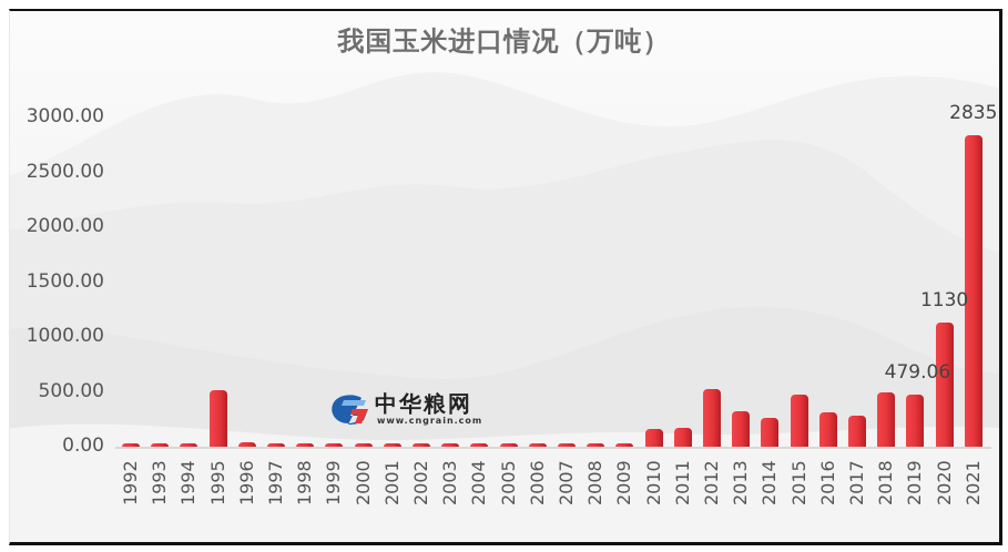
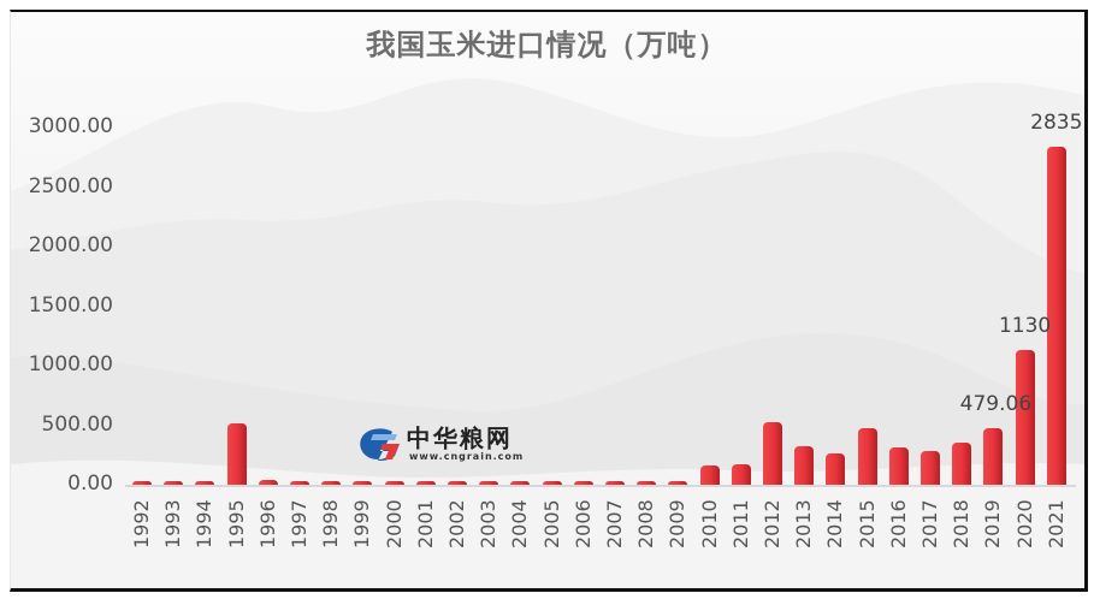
2018: 500 -> 400
